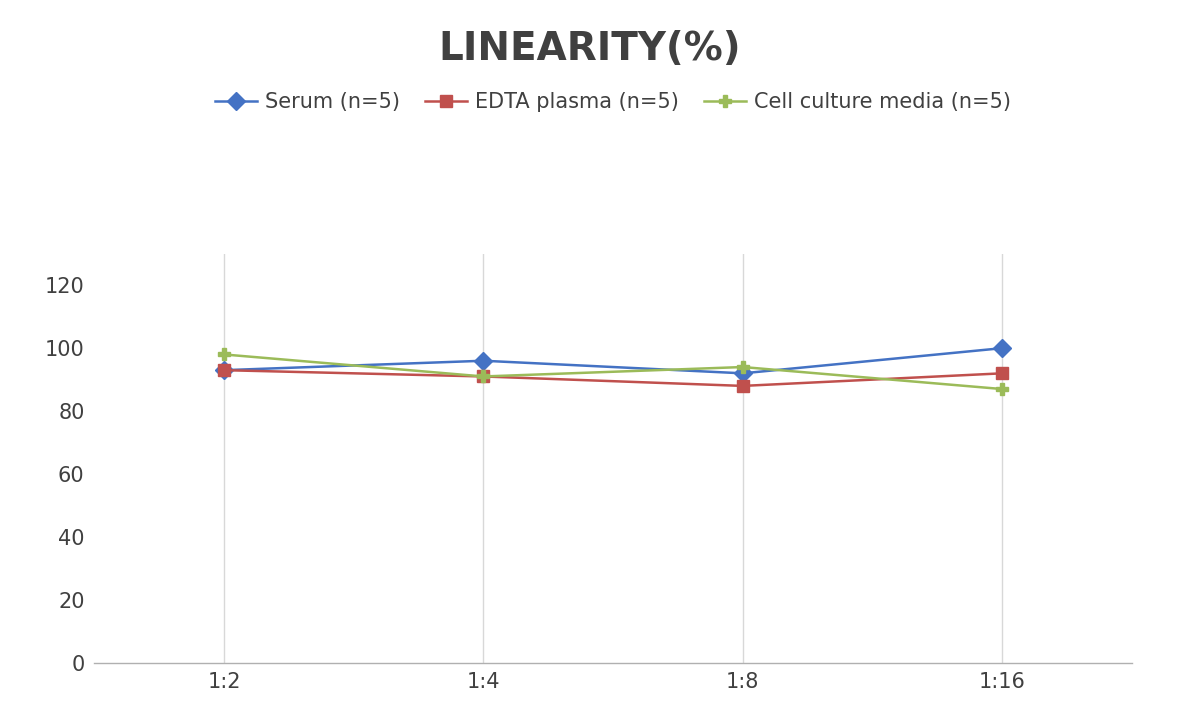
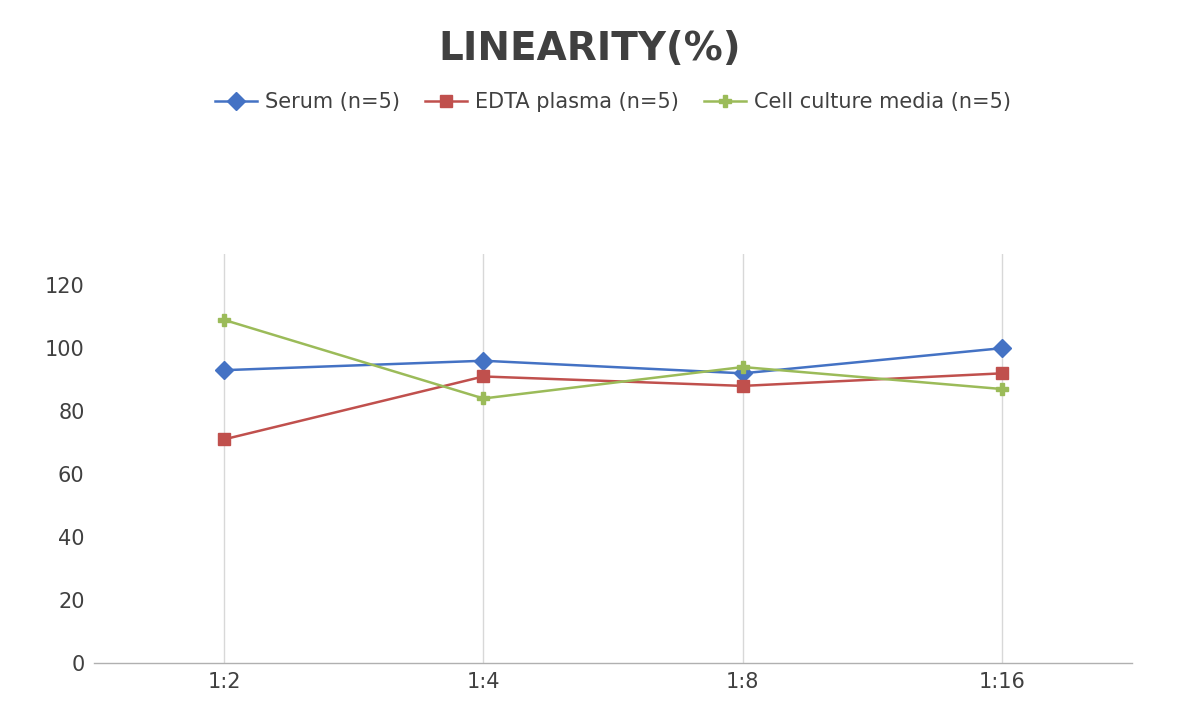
EDTA plasma (n=5)/1:2: 93 -> 71
Cell culture media (n=5)/1:2: 98 -> 109
Cell culture media (n=5)/1:4: 91 -> 84
